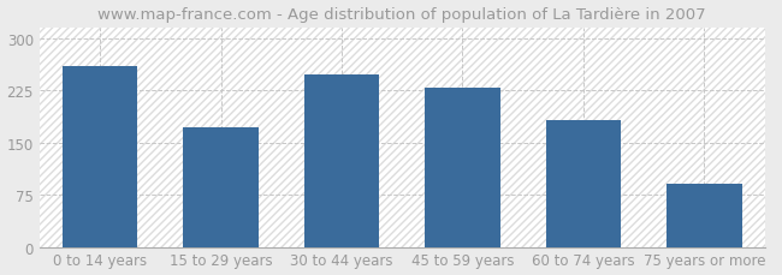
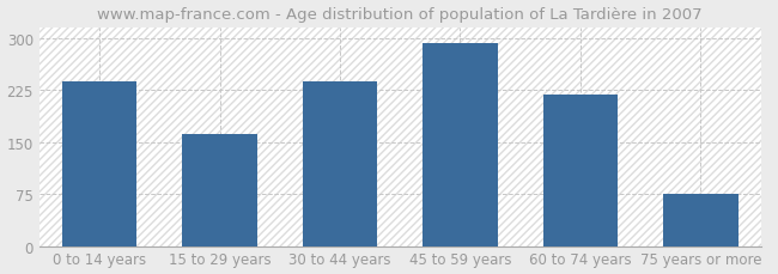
0 to 14 years: 260 -> 238
15 to 29 years: 172 -> 162
30 to 44 years: 248 -> 238
45 to 59 years: 228 -> 293
60 to 74 years: 182 -> 218
75 years or more: 90 -> 76
